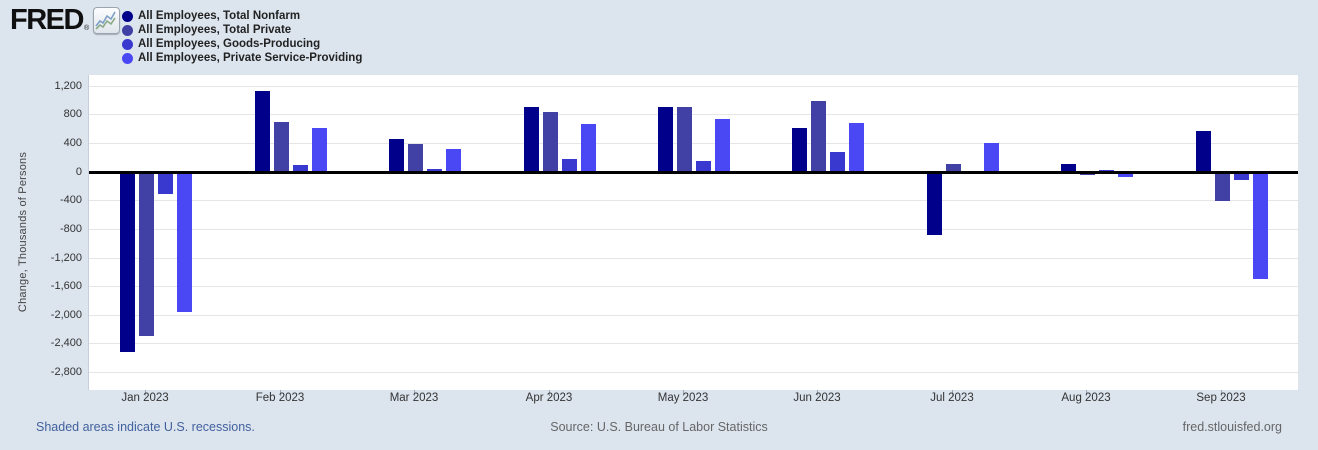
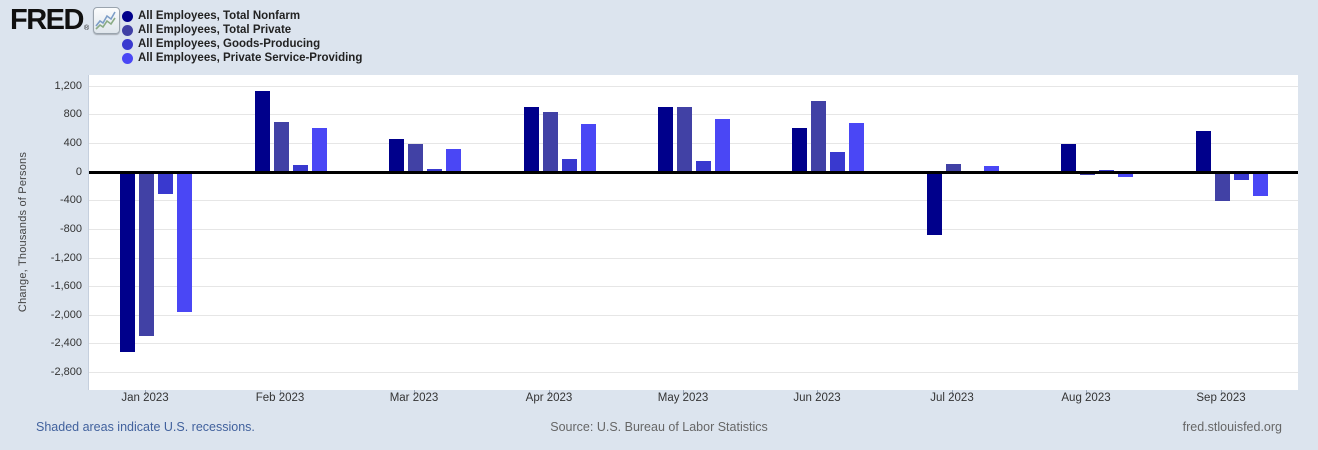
All Employees, Private Service-Providing/Jul 2023: 400 -> 100
All Employees, Total Nonfarm/Aug 2023: 100 -> 400
All Employees, Private Service-Providing/Sep 2023: -1500 -> -300
